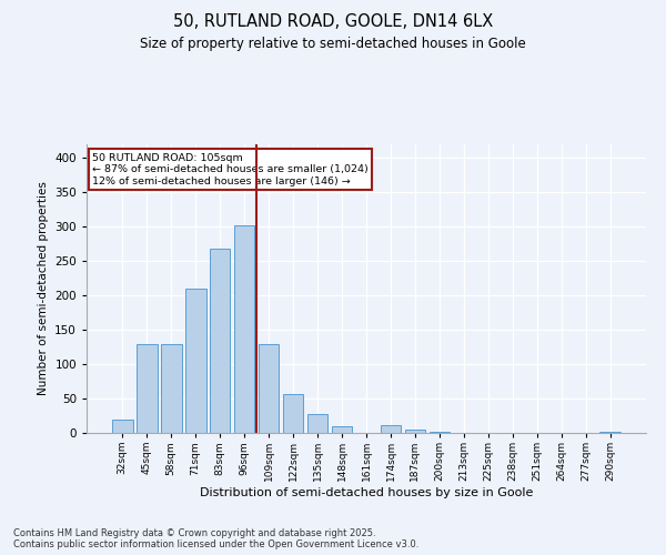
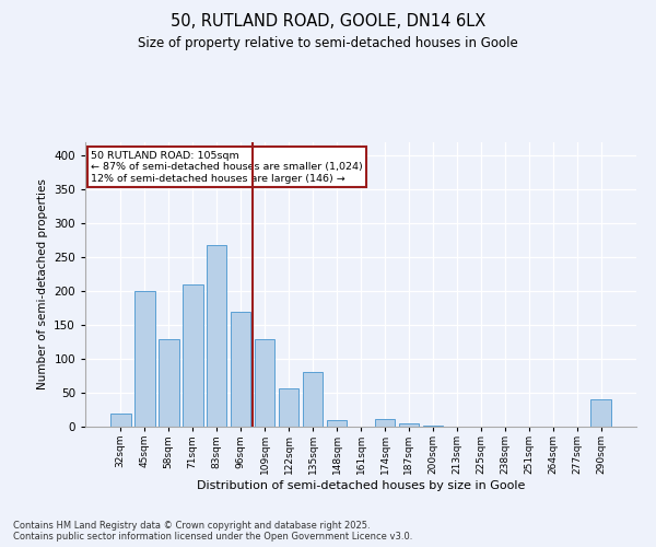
45sqm: 130 -> 200
96sqm: 302 -> 170
135sqm: 27 -> 80
290sqm: 2 -> 40
